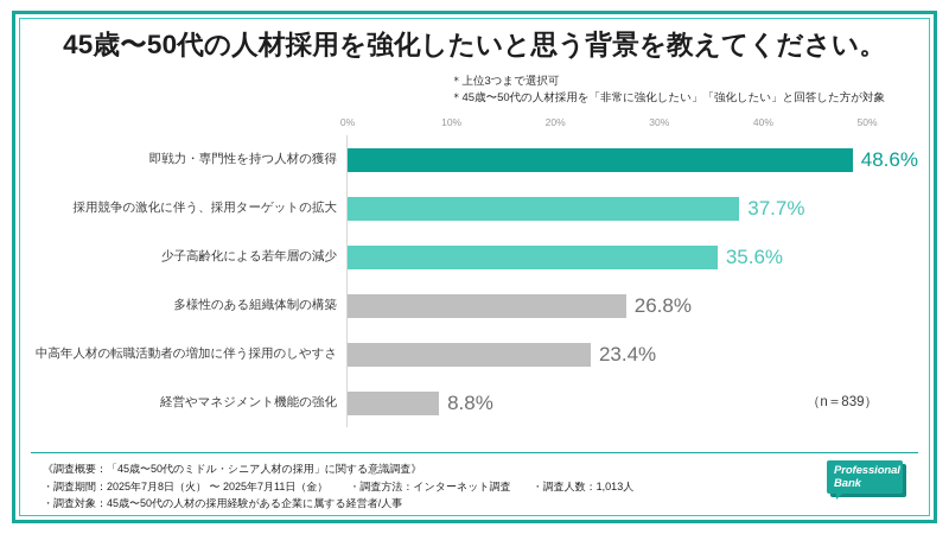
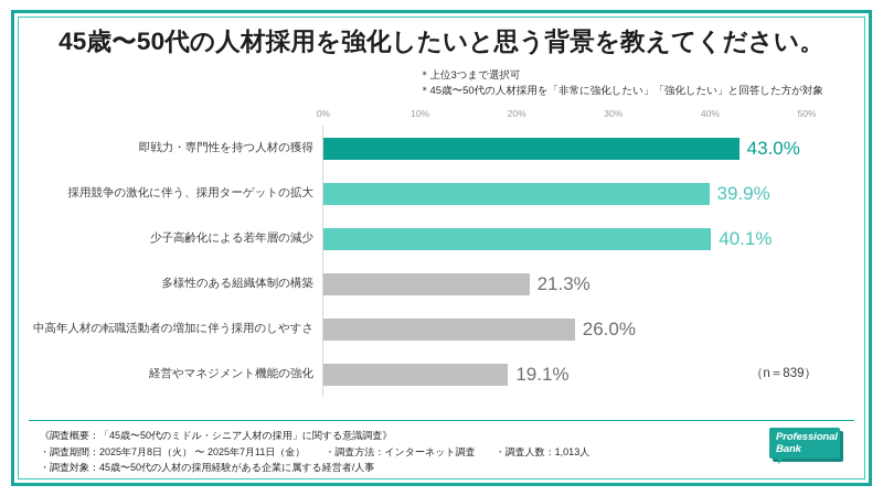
即戦力・専門性を持つ人材の獲得: 48.6% -> 43.0%
採用競争の激化に伴う、採用ターゲットの拡大: 37.7% -> 39.9%
少子高齢化による若年層の減少: 35.6% -> 40.1%
多様性のある組織体制の構築: 26.8% -> 21.3%
中高年人材の転職活動者の増加に伴う採用のしやすさ: 23.4% -> 26.0%
経営やマネジメント機能の強化: 8.8% -> 19.1%
